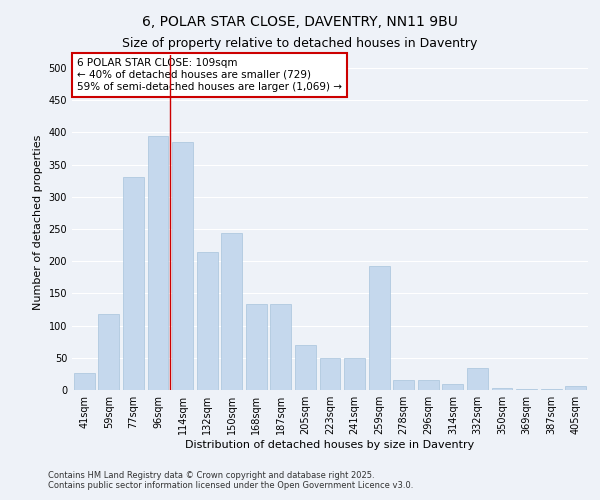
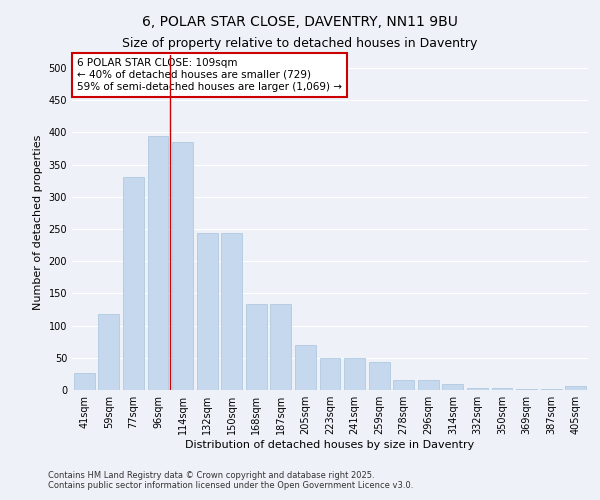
132sqm: 214 -> 243
259sqm: 192 -> 44
332sqm: 34 -> 3
